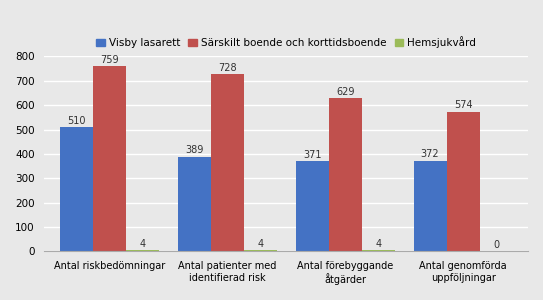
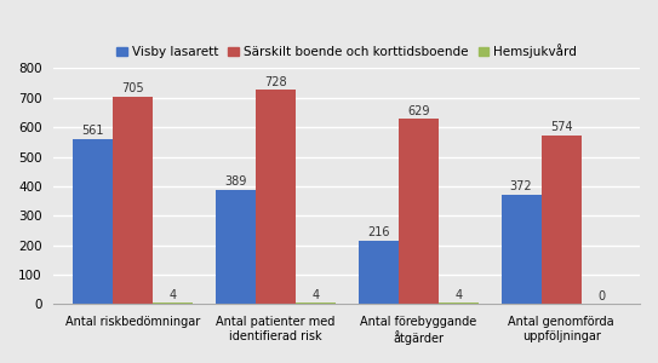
Visby lasarett/Antal riskbedömningar: 510 -> 561
Särskilt boende och korttidsboende/Antal riskbedömningar: 759 -> 705
Visby lasarett/Antal förebyggande åtgärder: 371 -> 216
